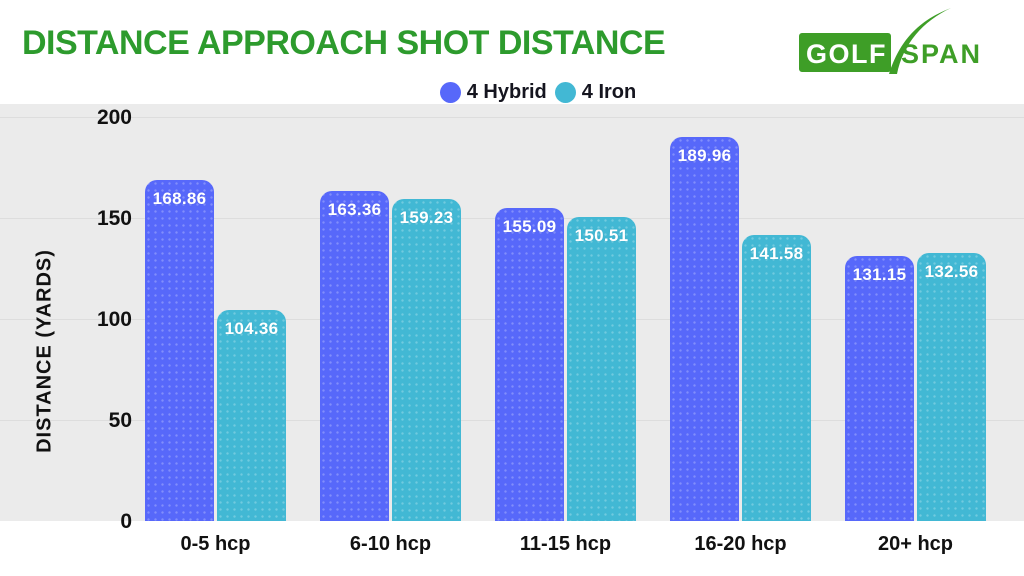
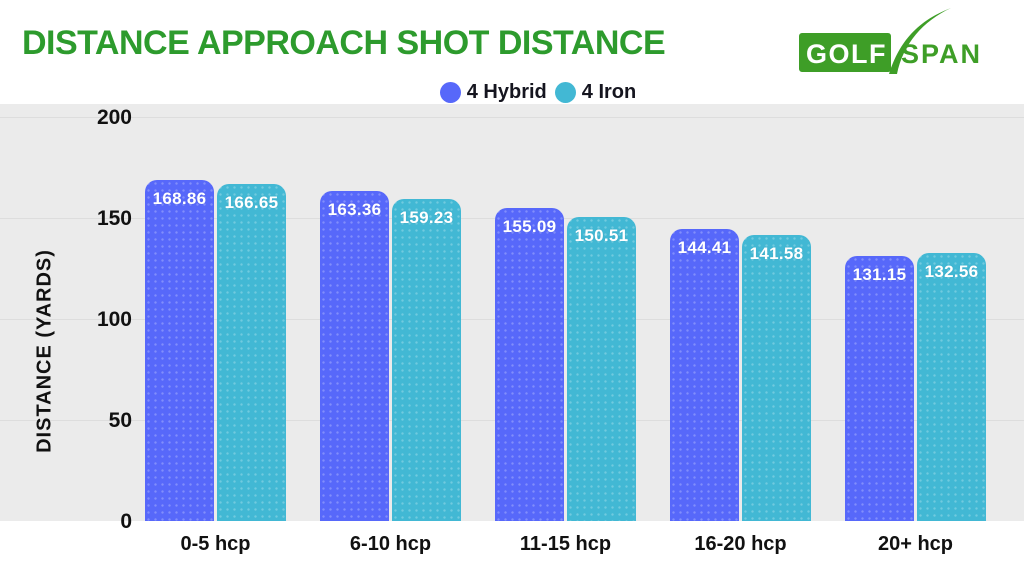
4 Iron/0-5 hcp: 104.36 -> 166.65
4 Hybrid/16-20 hcp: 189.96 -> 144.41
